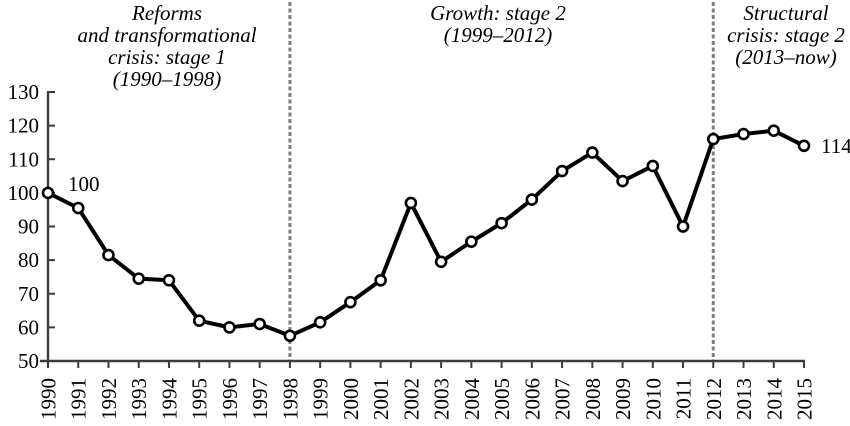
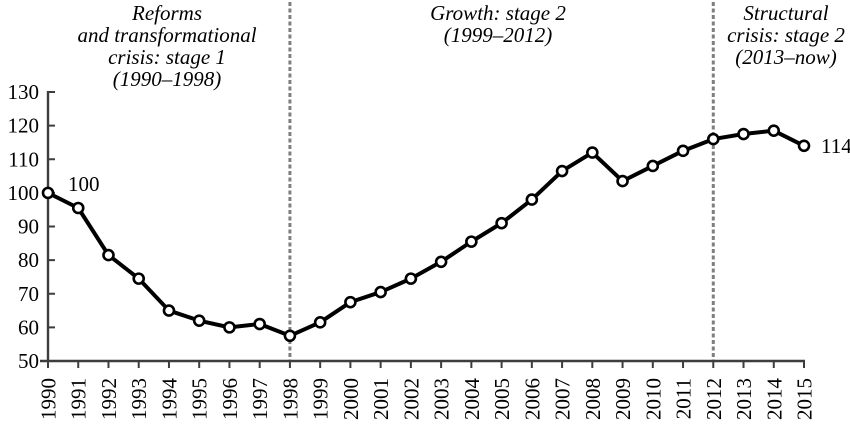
1994: 74 -> 65
2001: 74 -> 70
2002: 97 -> 74
2011: 90 -> 112
